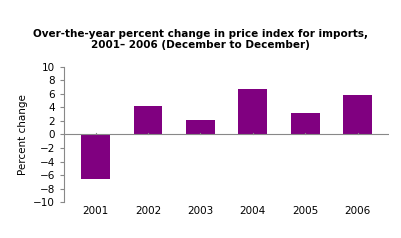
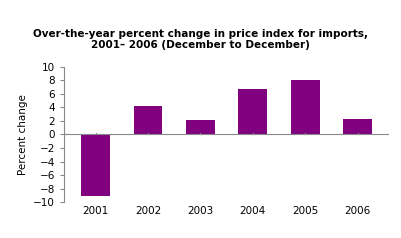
2001: -6.6 -> -9.0
2005: 3.2 -> 8.0
2006: 5.8 -> 2.3
